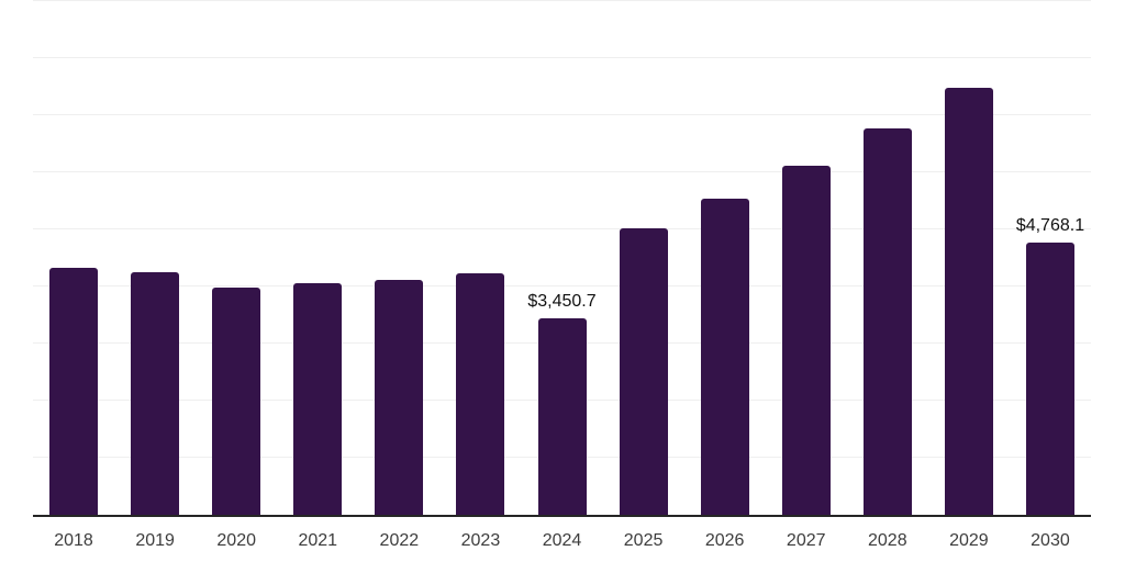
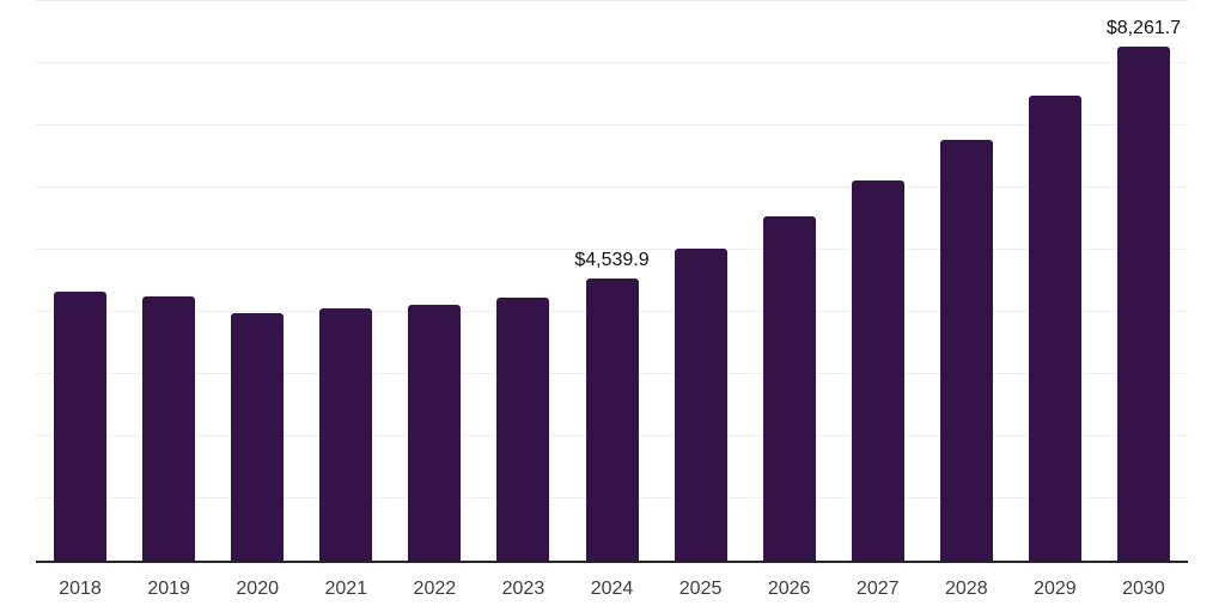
2024: $3,450.7 -> $4,539.9
2030: $4,768.1 -> $8,261.7
